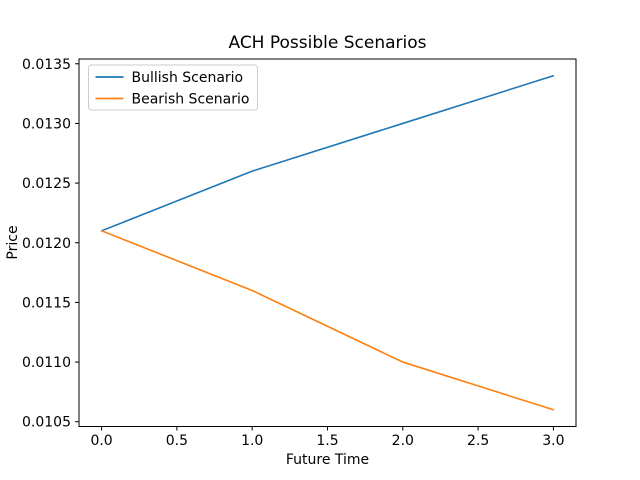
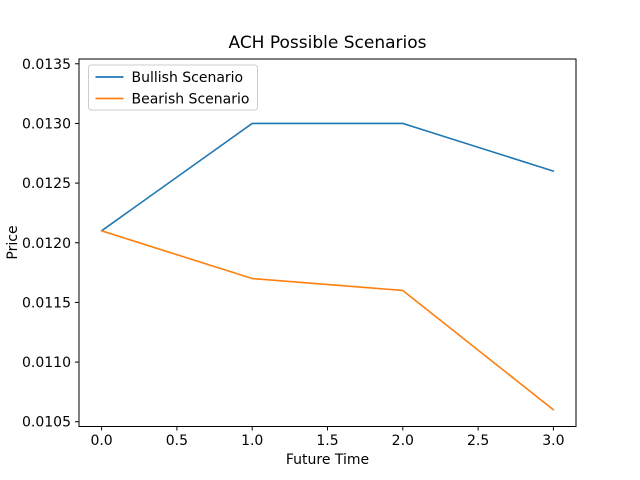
Bullish Scenario/1.0: 0.0126 -> 0.0130
Bearish Scenario/1.0: 0.0116 -> 0.0117
Bearish Scenario/2.0: 0.0110 -> 0.0116
Bullish Scenario/3.0: 0.0134 -> 0.0126
